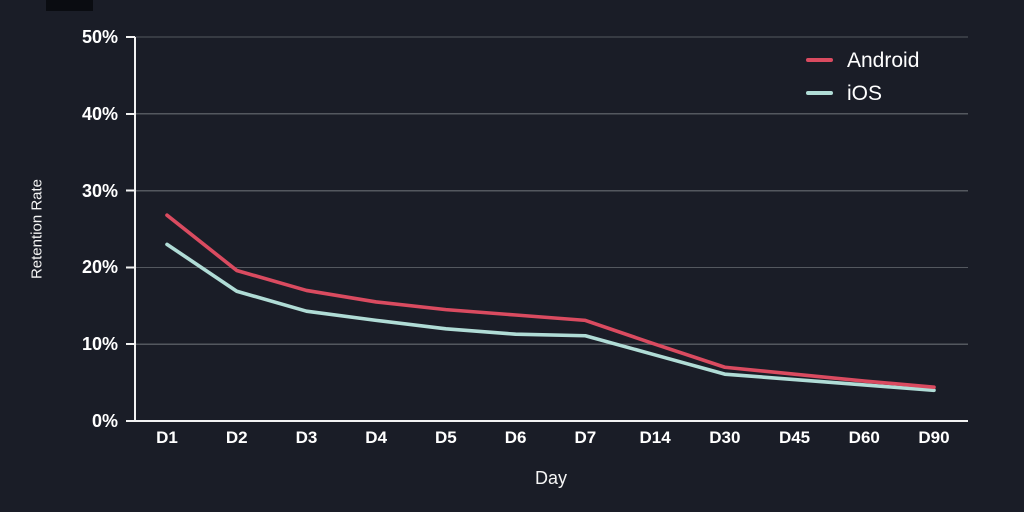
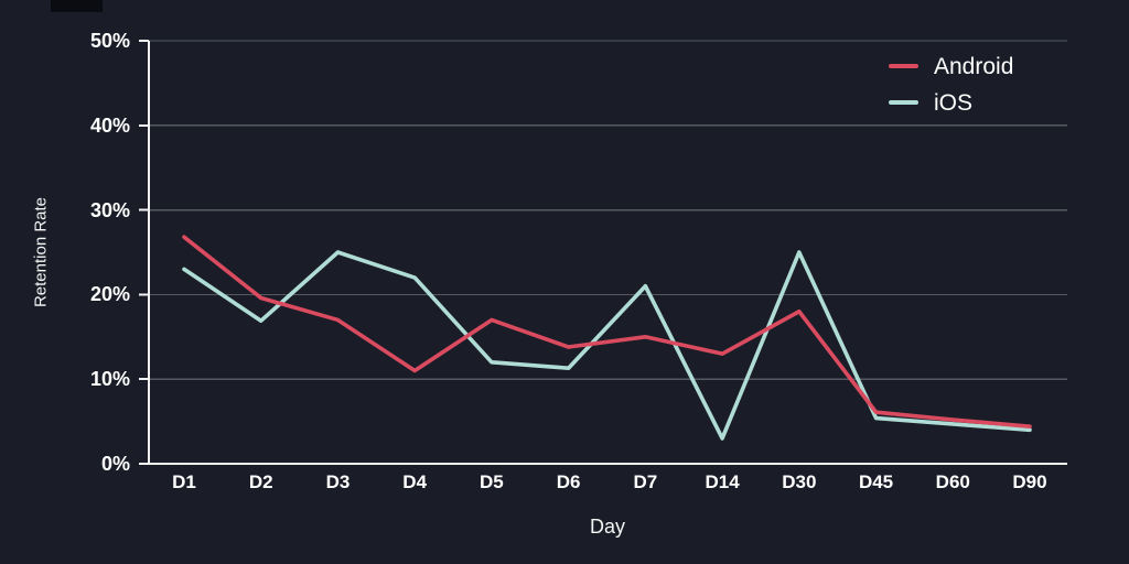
iOS/D3: 14% -> 25%
Android/D4: 16% -> 11%
iOS/D4: 13% -> 22%
Android/D5: 14% -> 17%
Android/D7: 13% -> 15%
iOS/D7: 11% -> 21%
Android/D14: 10% -> 13%
iOS/D14: 9% -> 3%
Android/D30: 7% -> 18%
iOS/D30: 6% -> 25%
